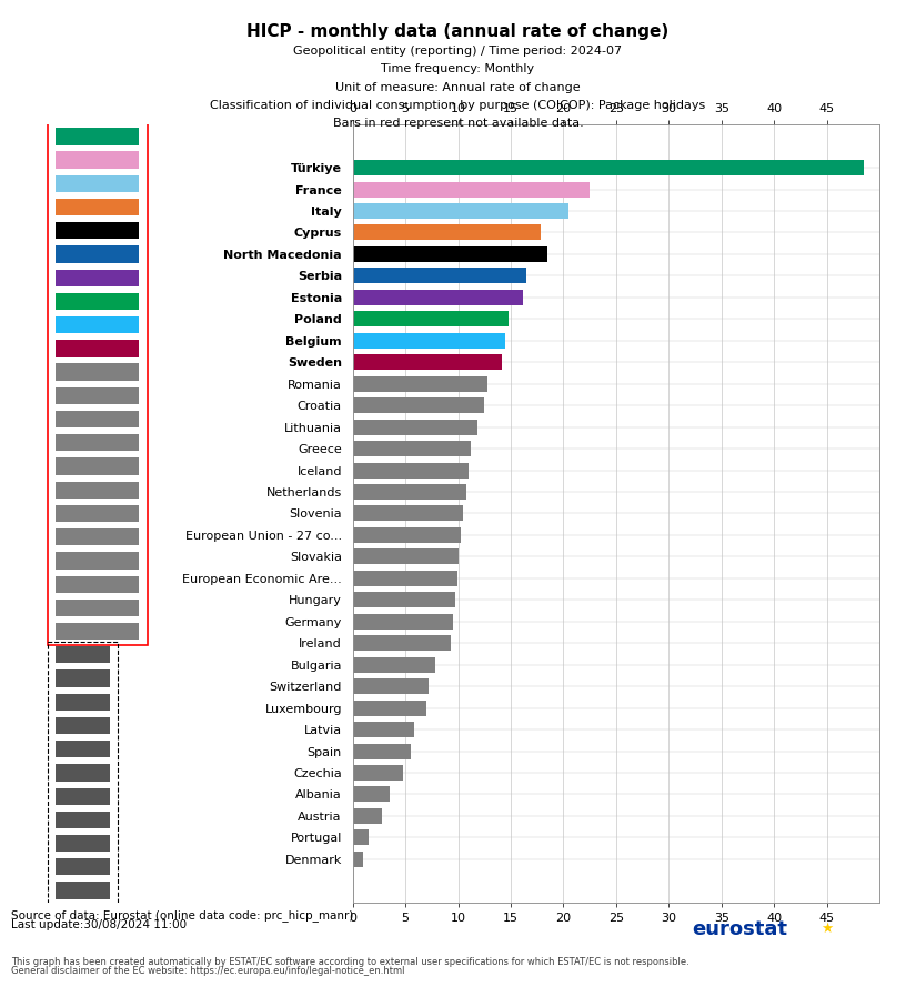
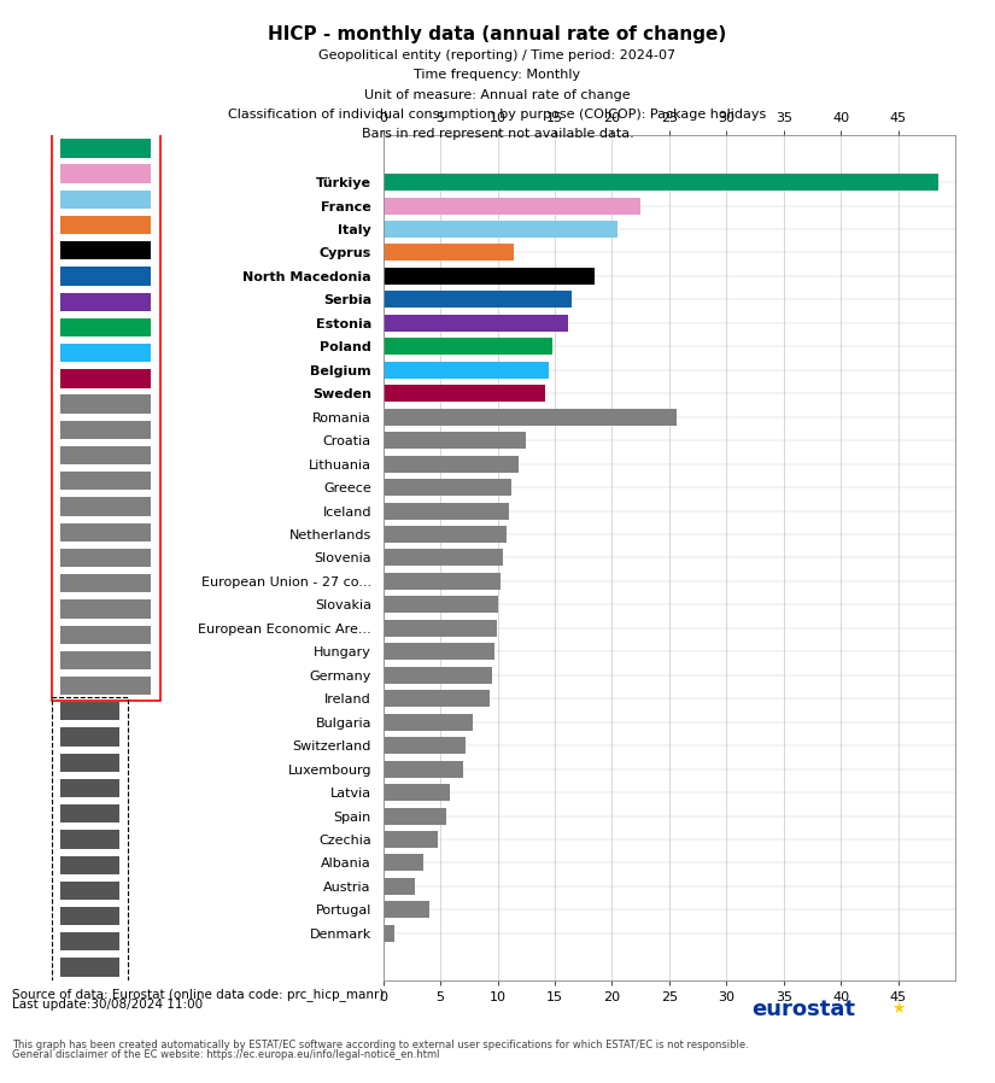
Cyprus: 17.8 -> 11.4
Romania: 12.8 -> 25.6
Portugal: 1.5 -> 4.0
